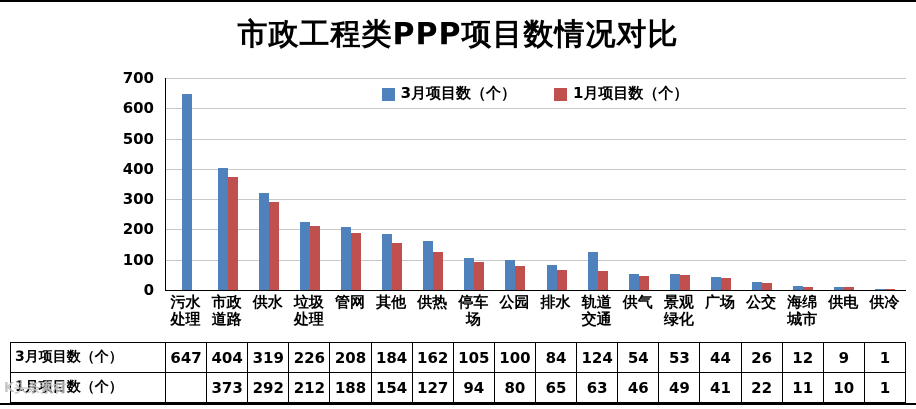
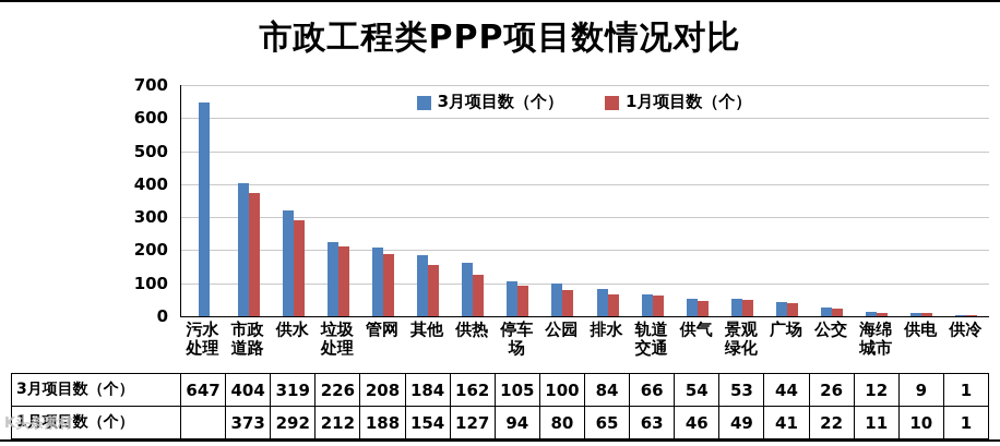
3月项目数（个）/轨道 交通: 124 -> 66
